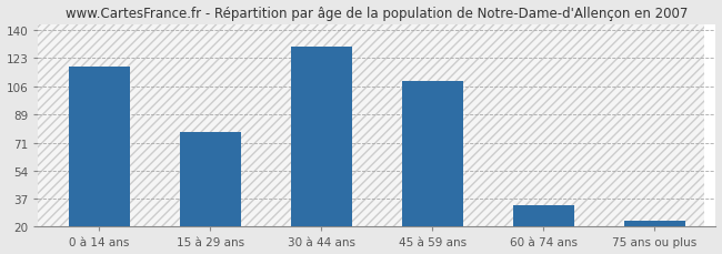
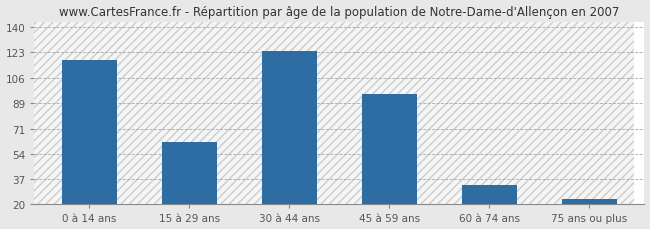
15 à 29 ans: 78 -> 62
30 à 44 ans: 130 -> 124
45 à 59 ans: 109 -> 95
